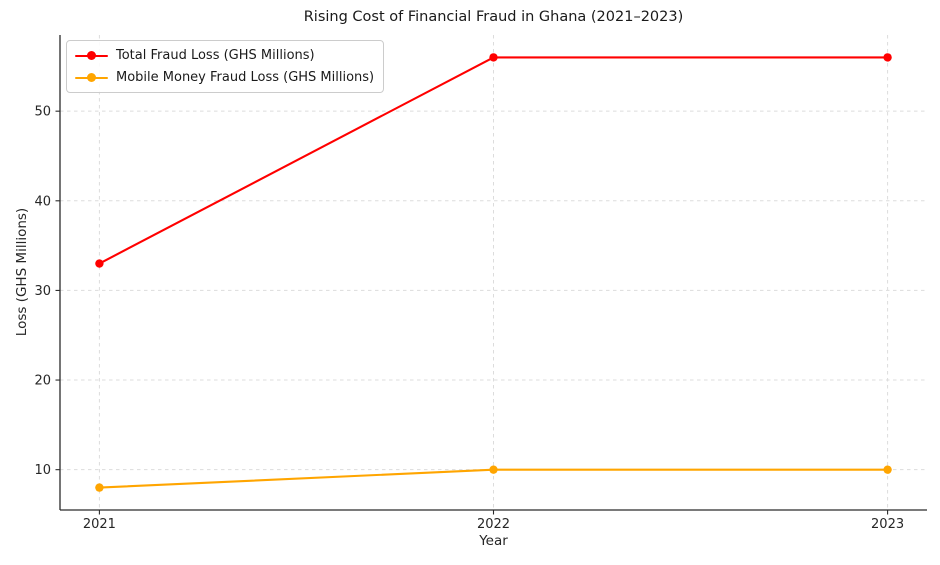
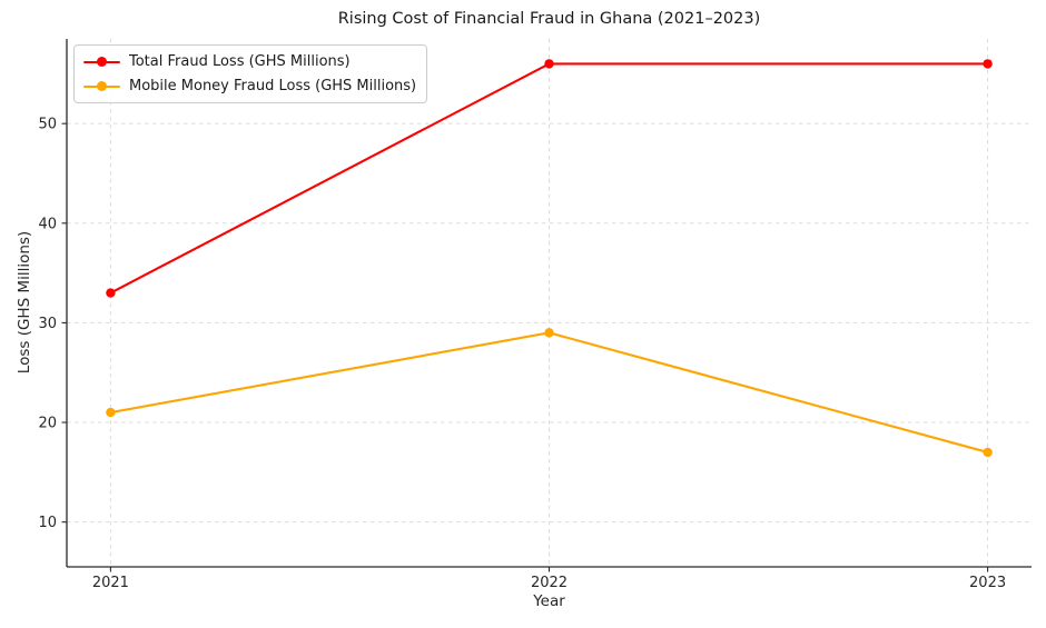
Mobile Money Fraud Loss (GHS Millions)/2021: 8 -> 21
Mobile Money Fraud Loss (GHS Millions)/2022: 10 -> 29
Mobile Money Fraud Loss (GHS Millions)/2023: 10 -> 17
